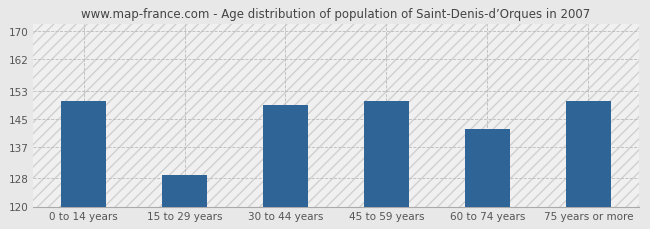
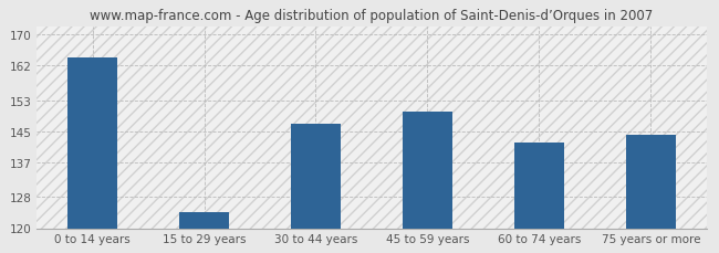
0 to 14 years: 150 -> 164
15 to 29 years: 129 -> 124
30 to 44 years: 149 -> 147
75 years or more: 150 -> 144
